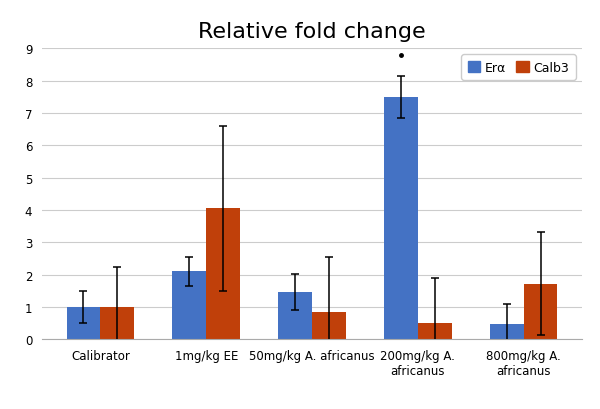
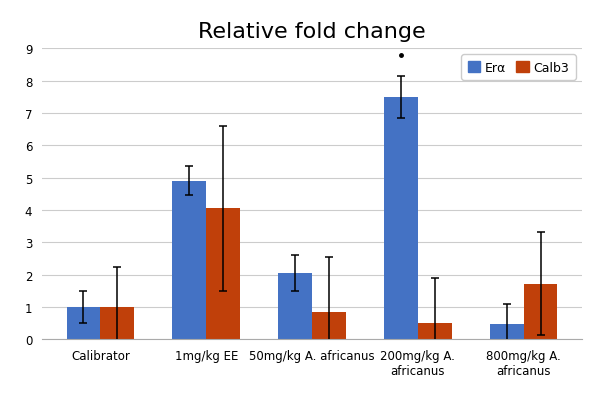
Erα/1mg/kg EE: 2.10 -> 4.90
Erα/50mg/kg A. africanus: 1.47 -> 2.05
